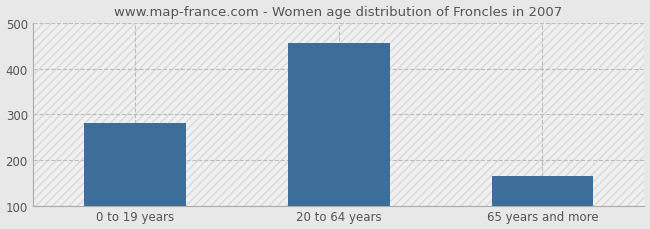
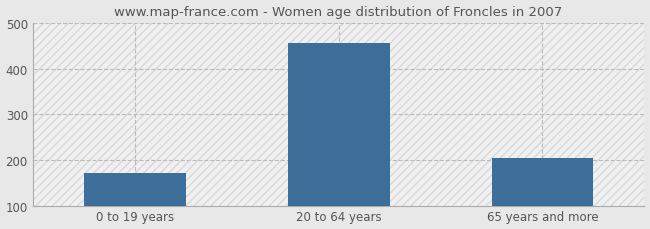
0 to 19 years: 280 -> 172
65 years and more: 165 -> 204
